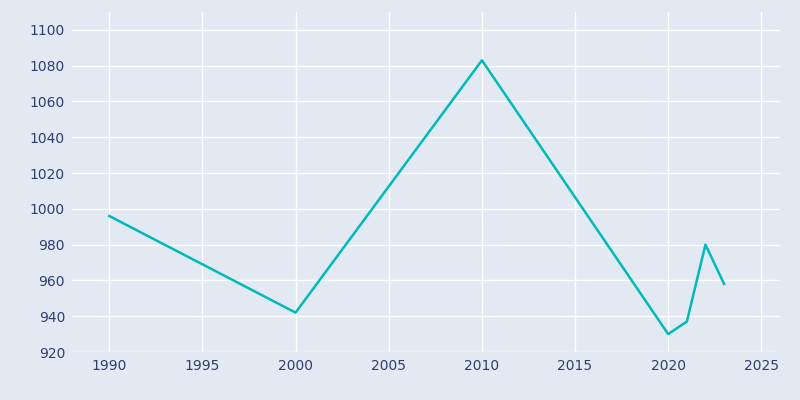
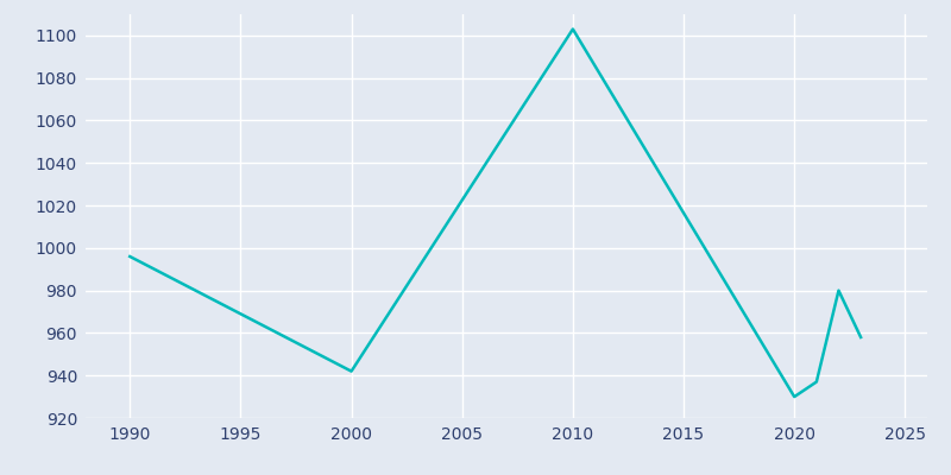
2010: 1083 -> 1103
